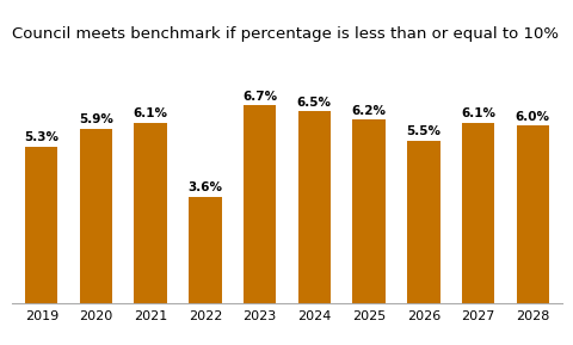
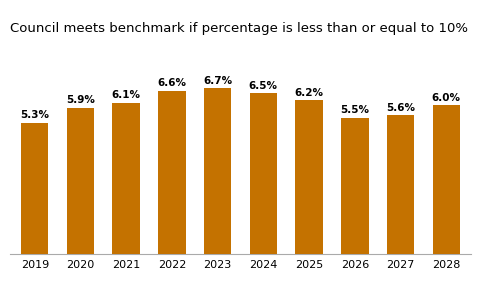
2022: 3.6% -> 6.6%
2027: 6.1% -> 5.6%
